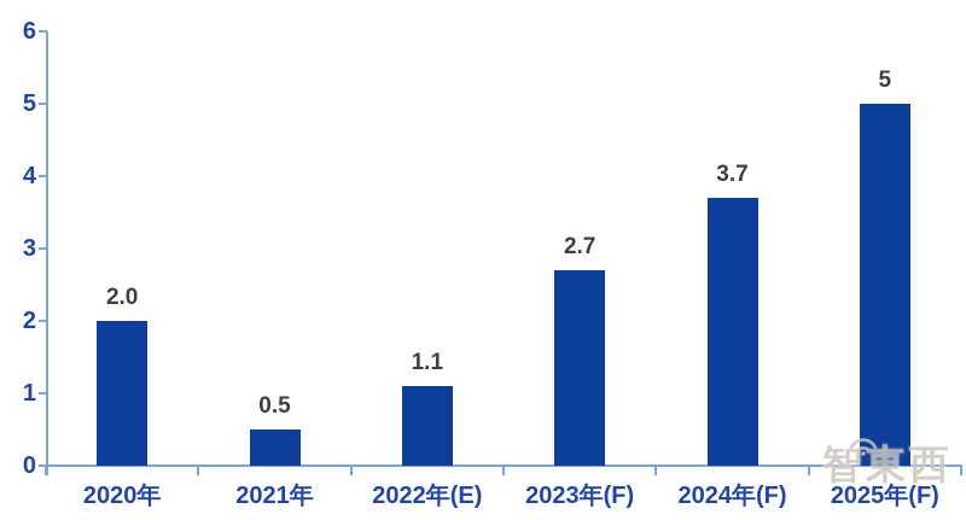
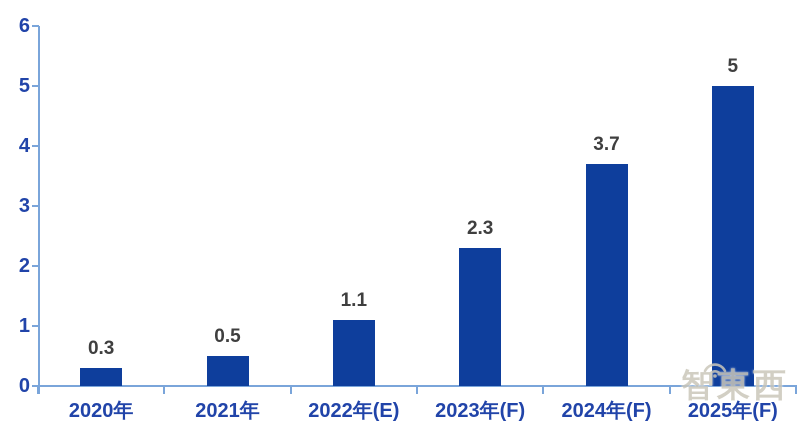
2020年: 2.0 -> 0.3
2023年(F): 2.7 -> 2.3
